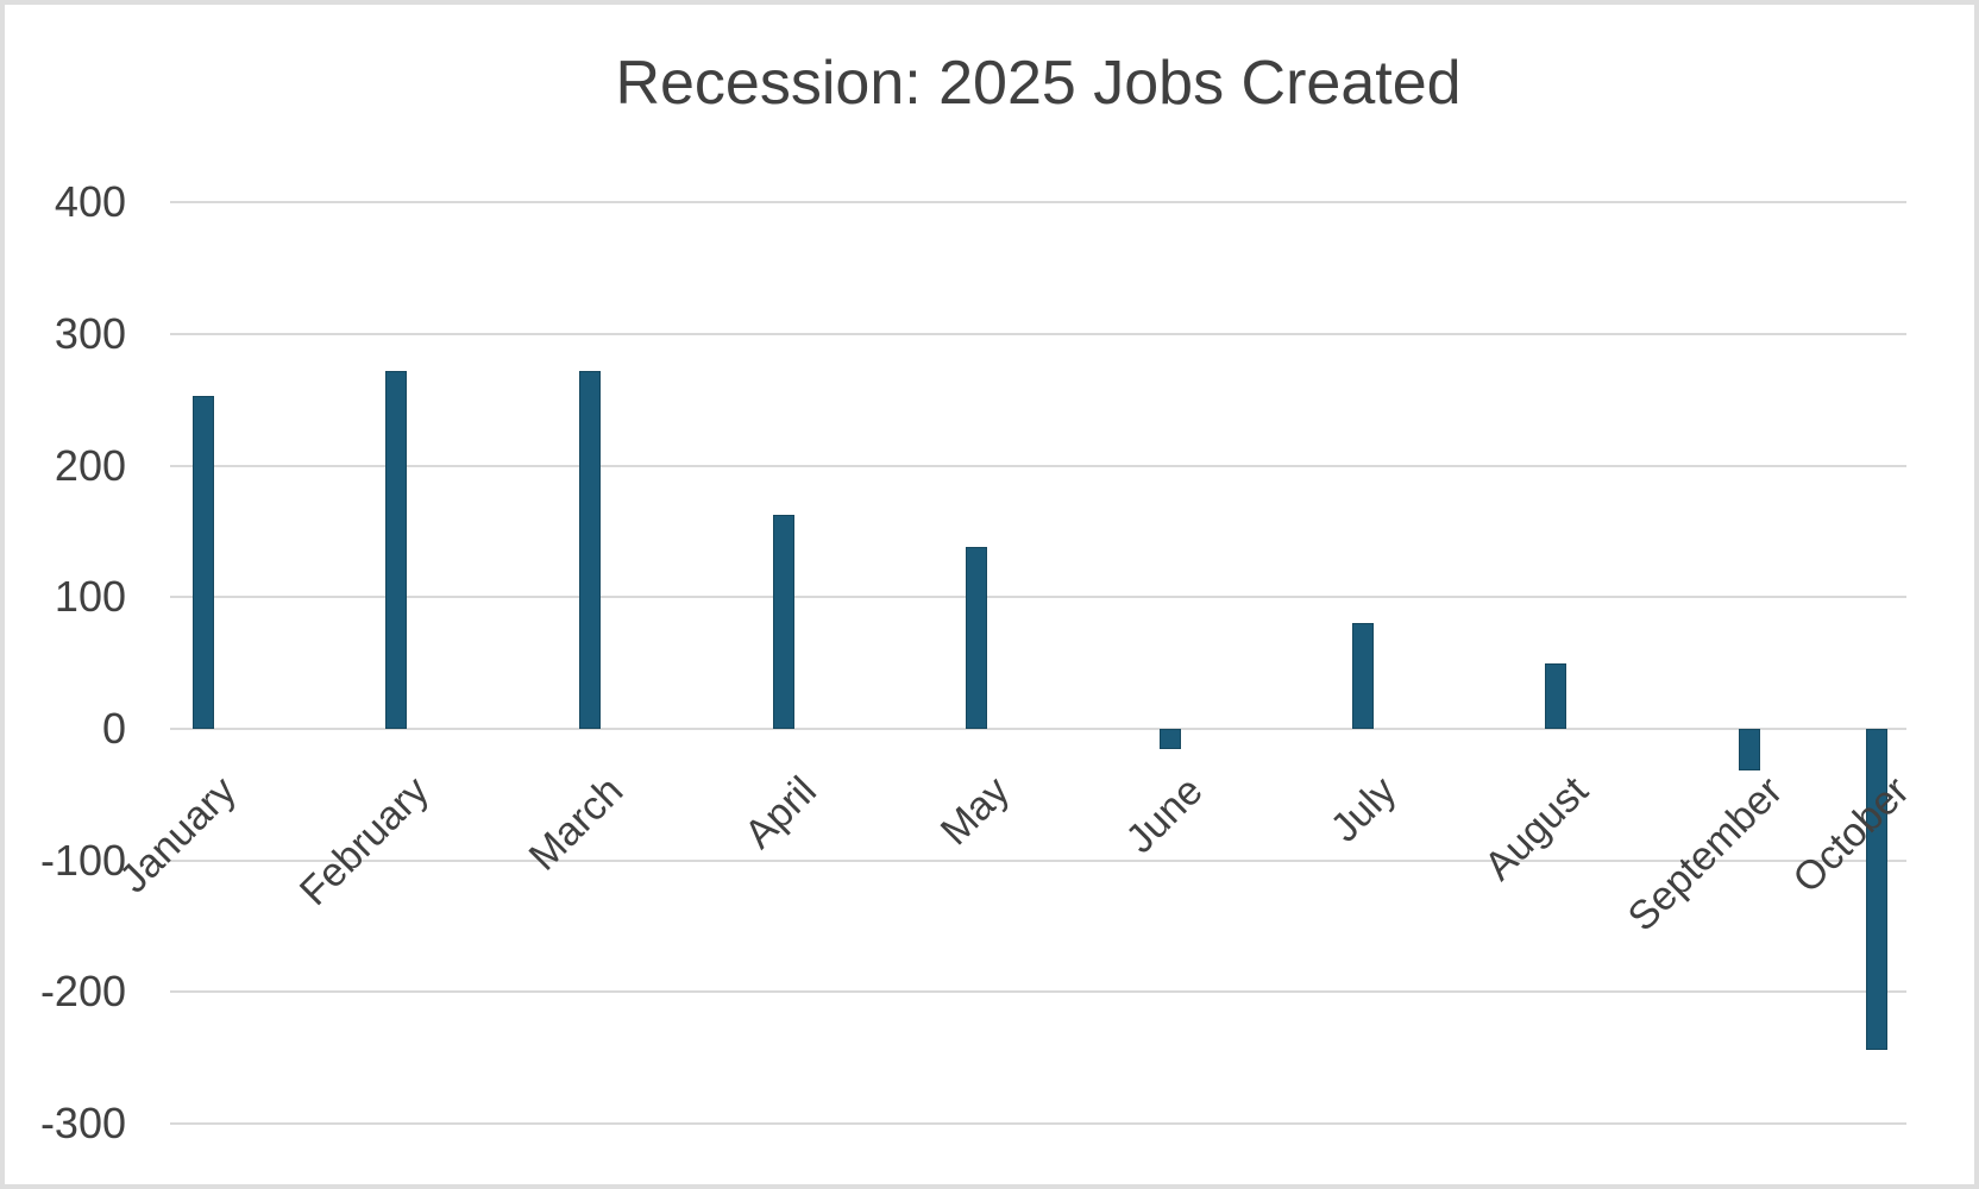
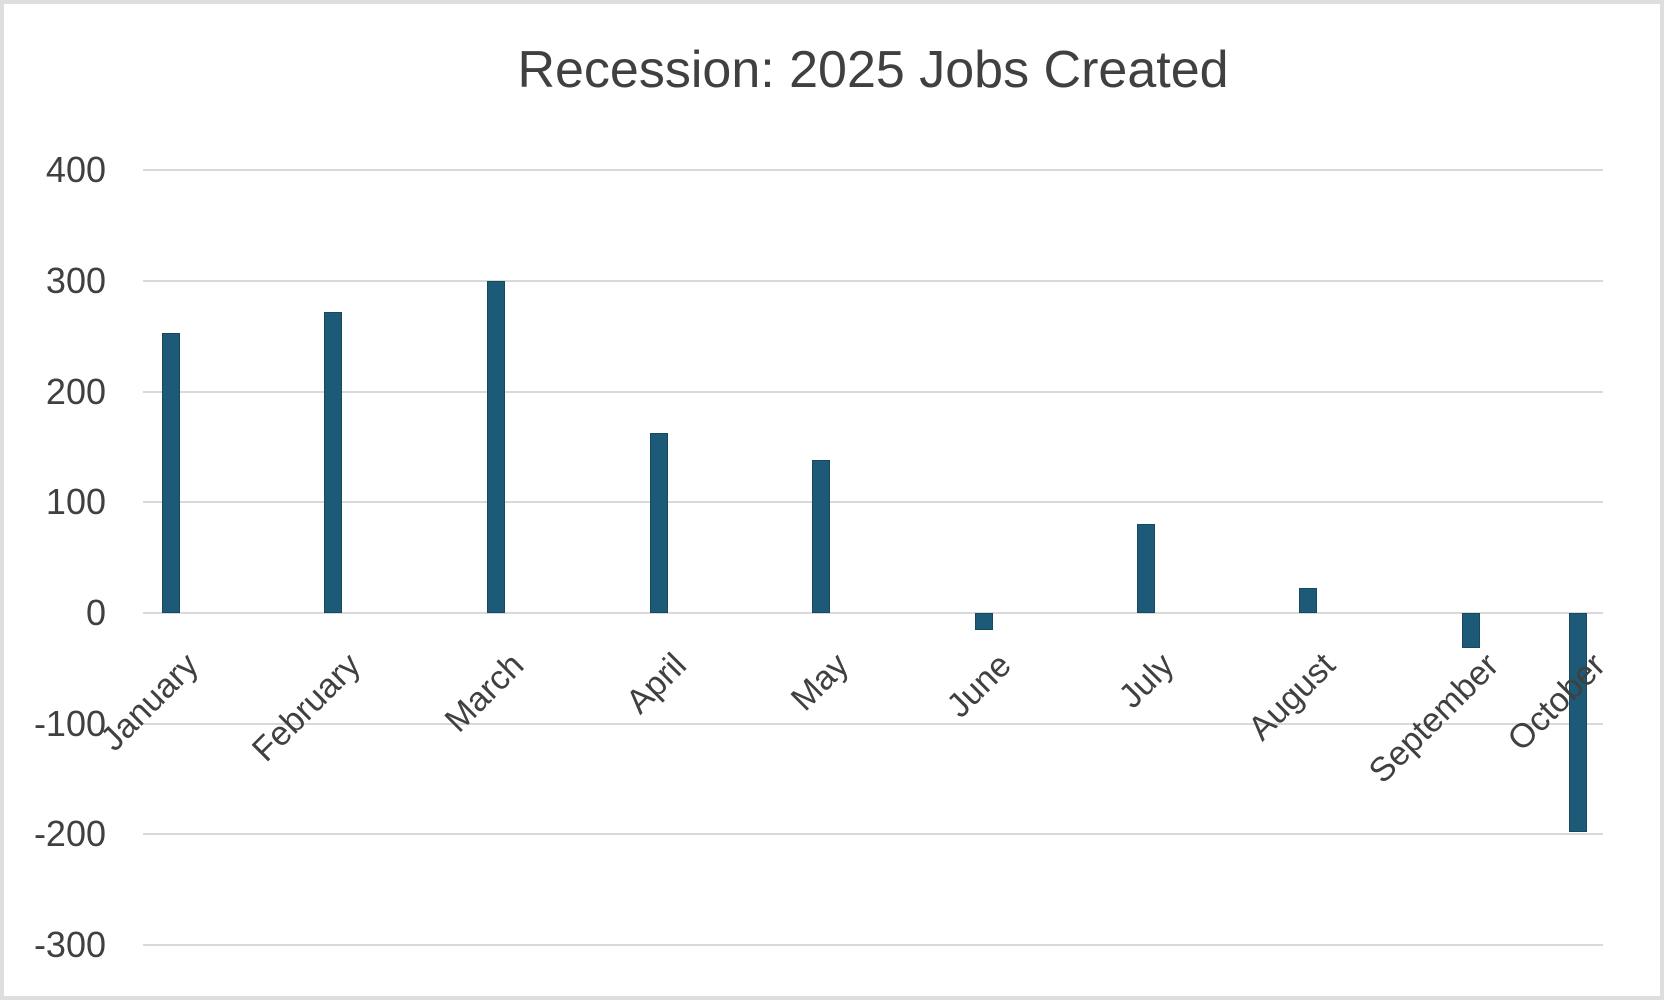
March: 272 -> 300
August: 50 -> 23
October: -244 -> -198
